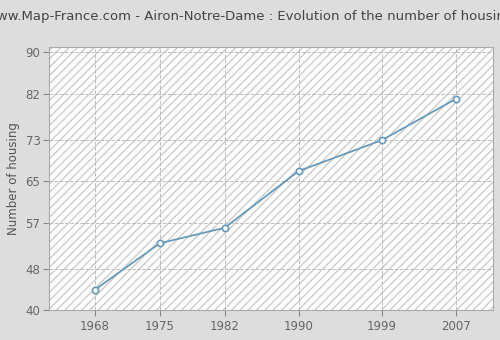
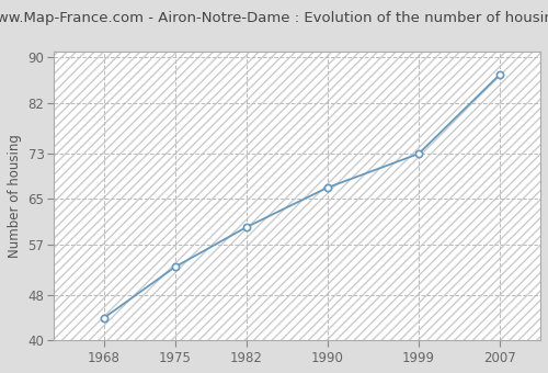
1982: 56 -> 60
2007: 81 -> 87
